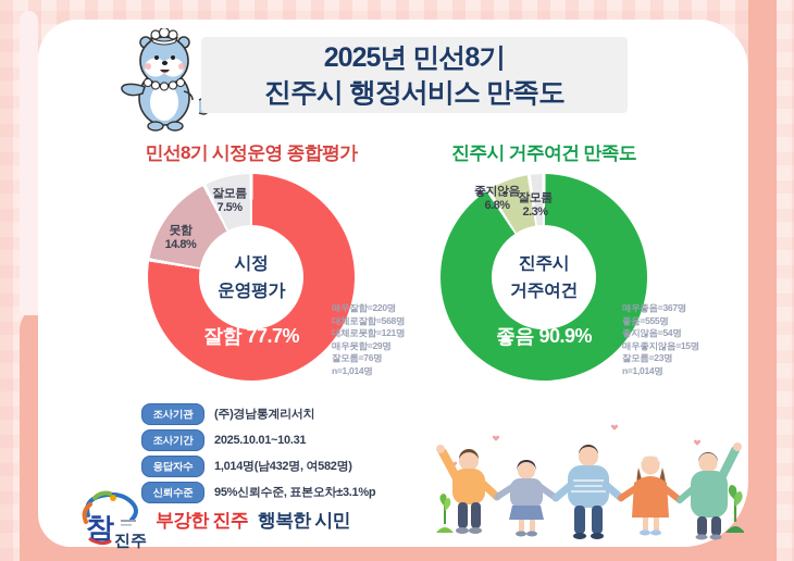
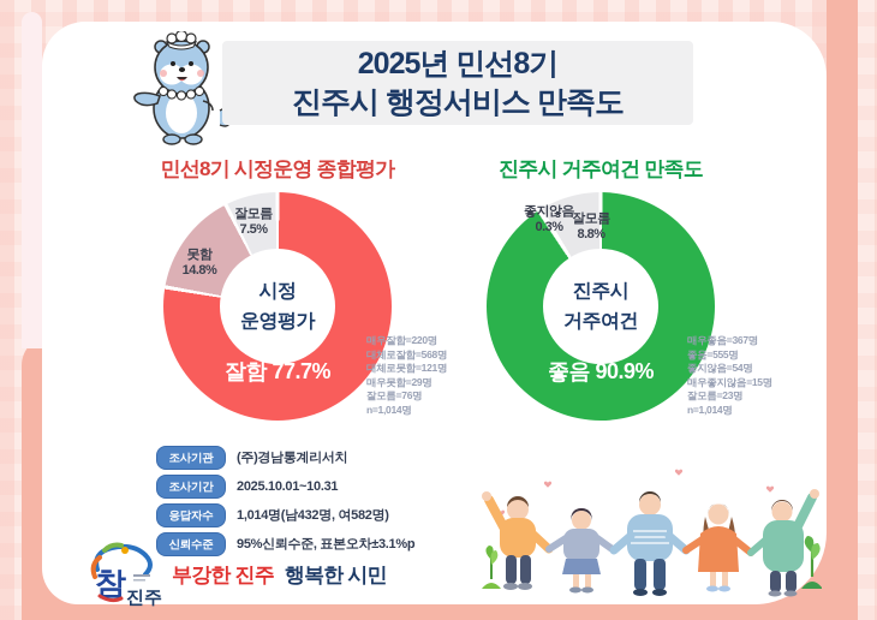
진주시 거주여건 만족도/좋지않음: 6.8% -> 0.3%
진주시 거주여건 만족도/잘모름: 2.3% -> 8.8%
